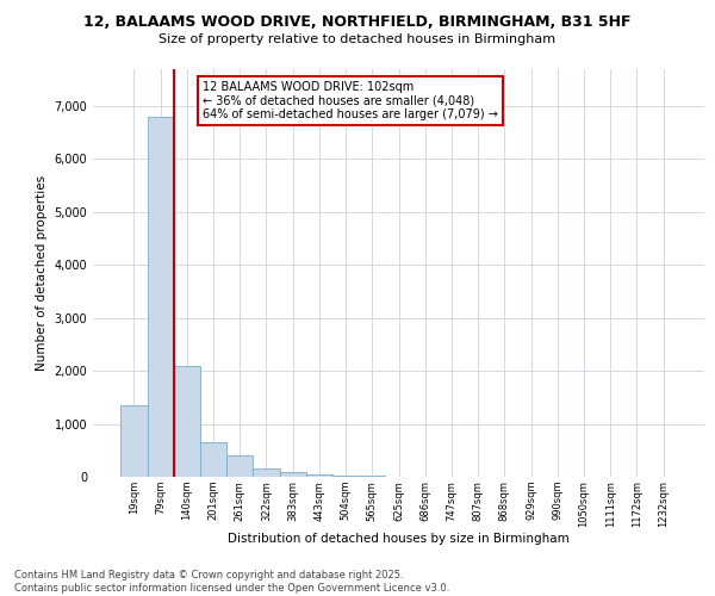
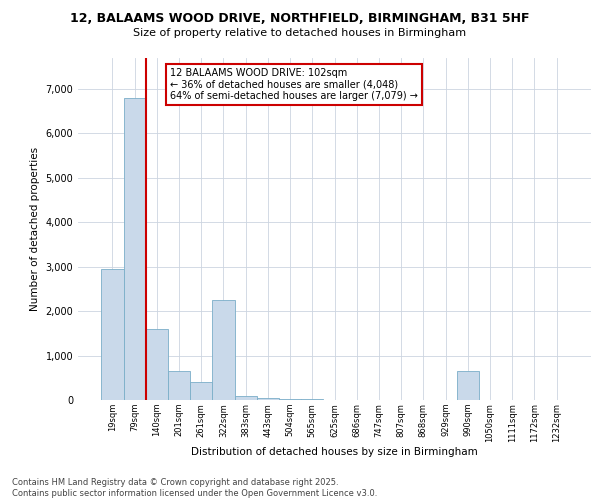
19sqm: 1,350 -> 2,950
140sqm: 2,100 -> 1,600
322sqm: 150 -> 2,250
990sqm: 0 -> 650
